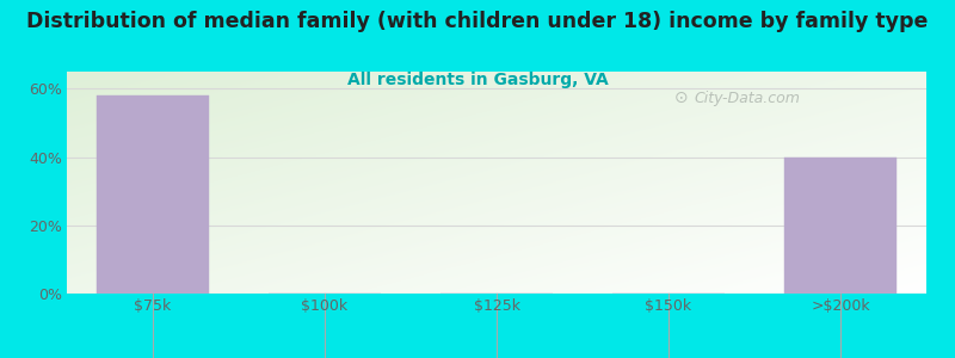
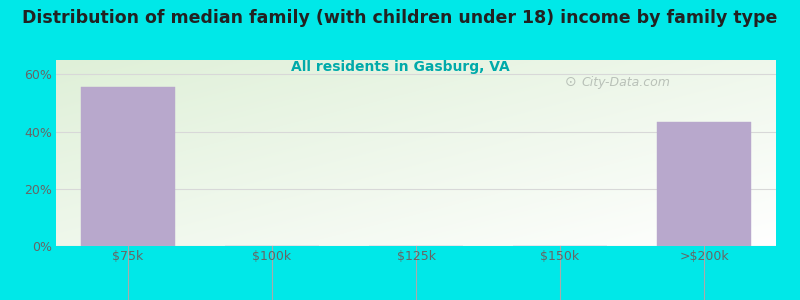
$75k: 58.0% -> 55.6%
>$200k: 40.0% -> 43.4%
